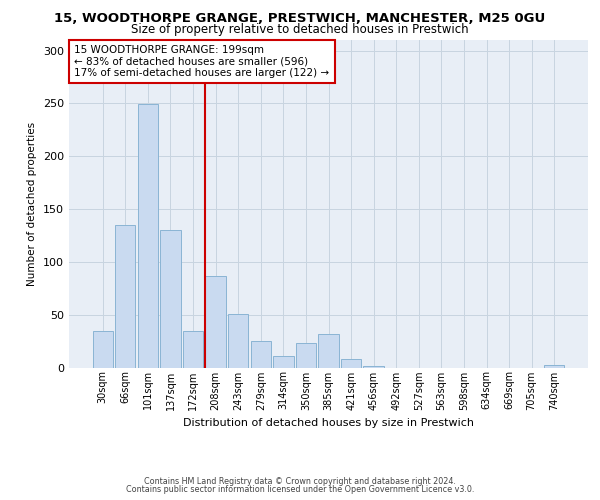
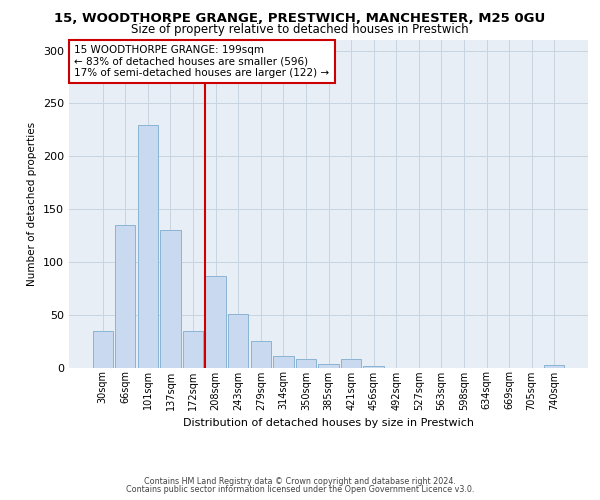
101sqm: 249 -> 230
350sqm: 23 -> 8
385sqm: 32 -> 3
